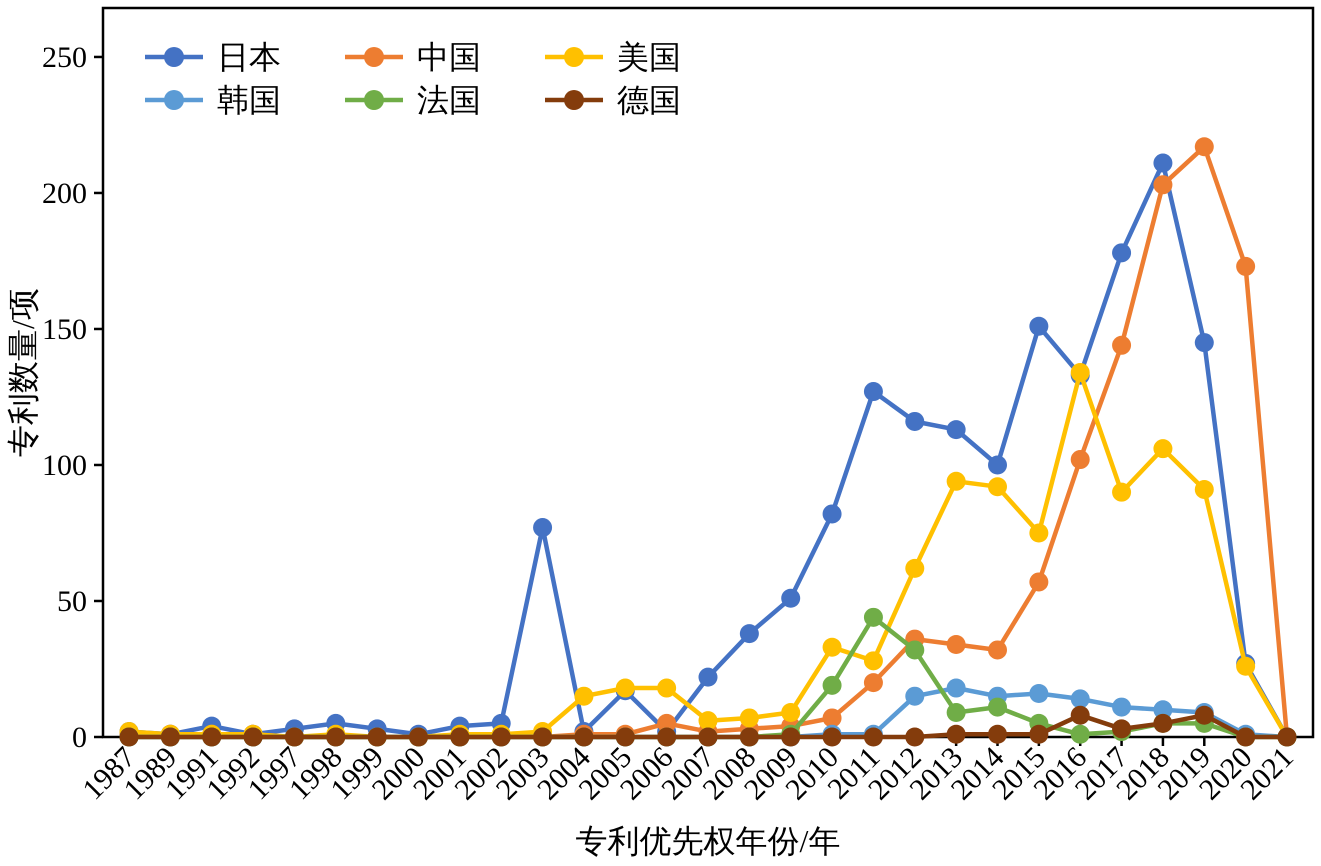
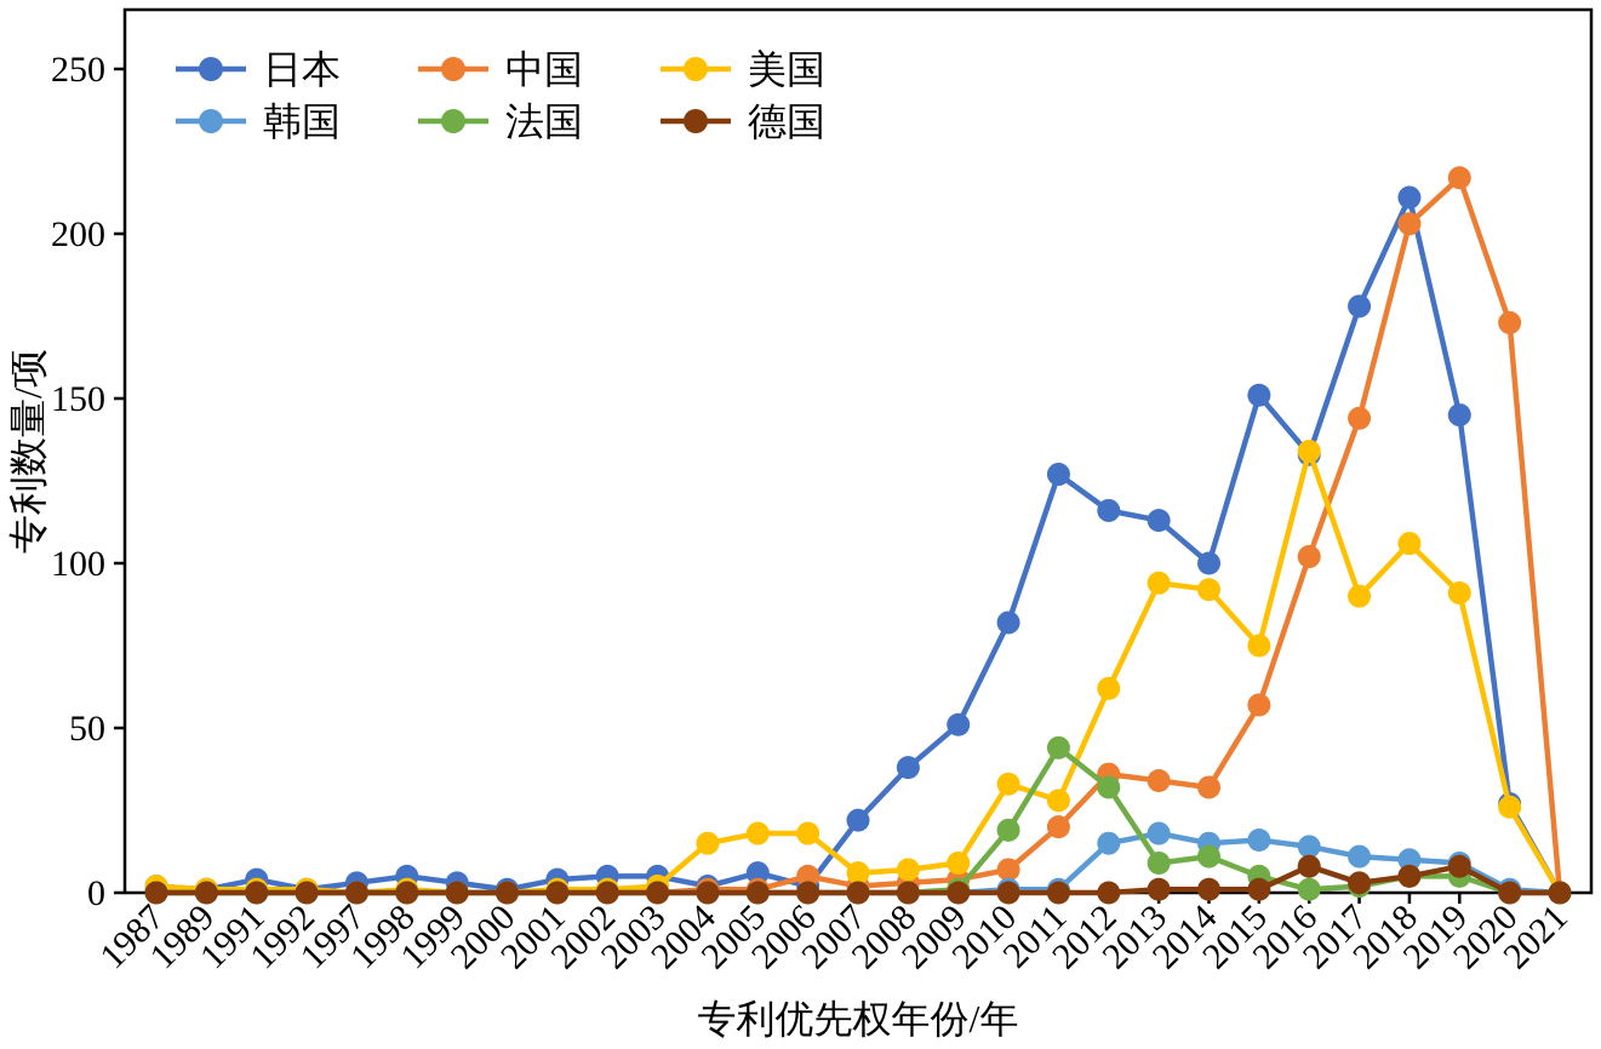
日本/2003: 77 -> 5
日本/2005: 17 -> 6
